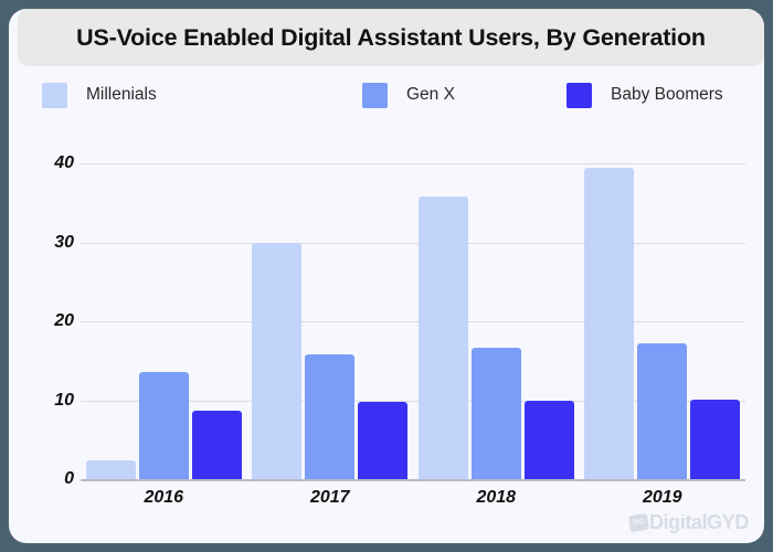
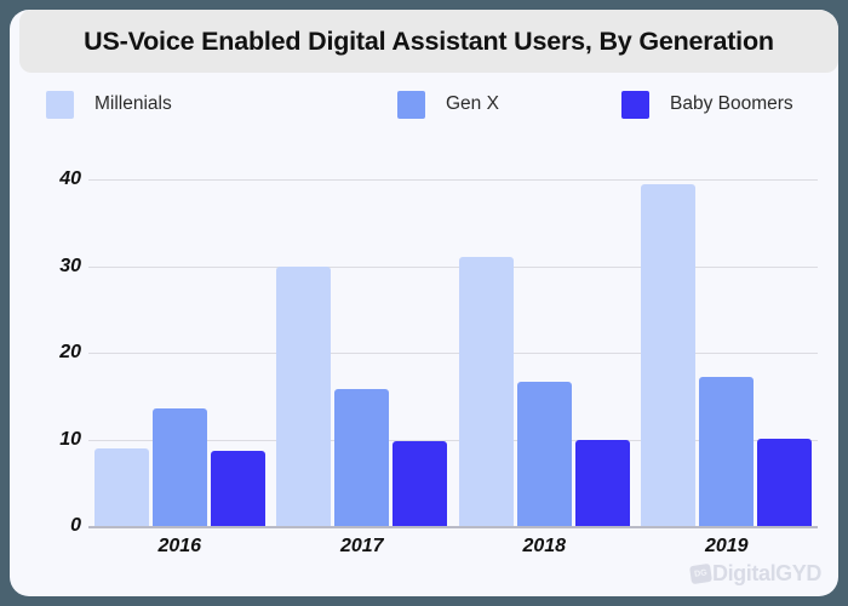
Millenials/2016: 2 -> 9
Millenials/2018: 36 -> 31
